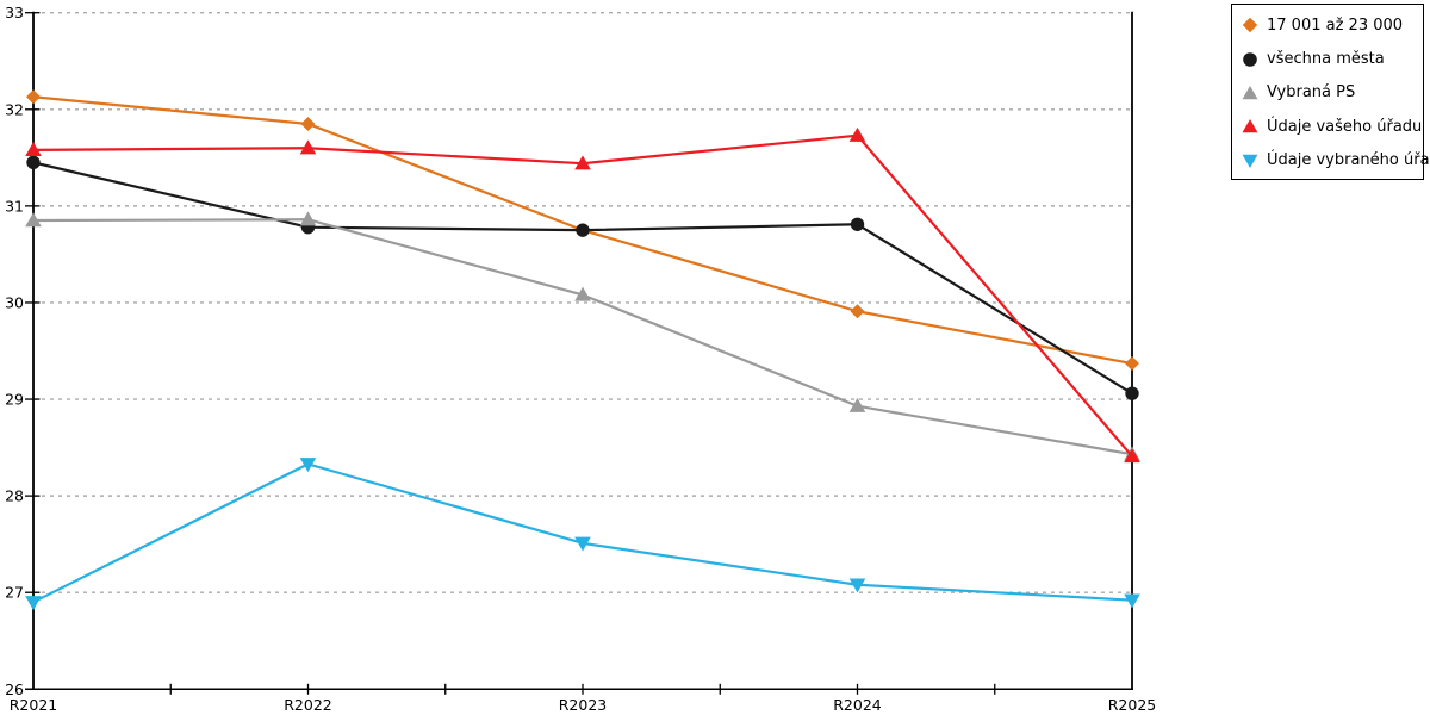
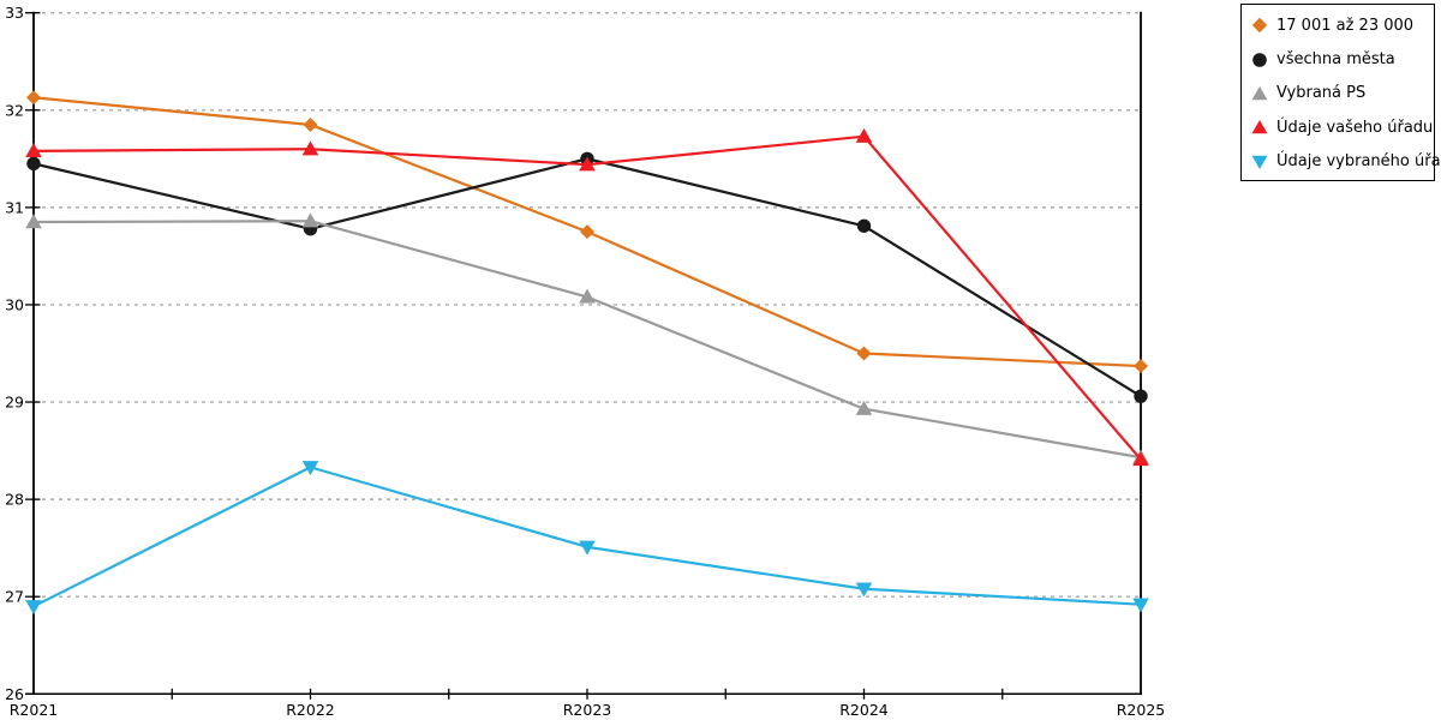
všechna města/R2023: 30.8 -> 31.5
17 001 až 23 000/R2024: 29.9 -> 29.5
